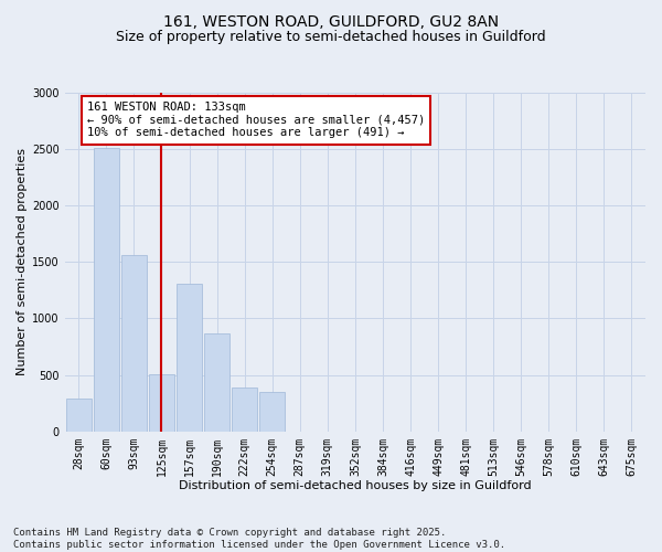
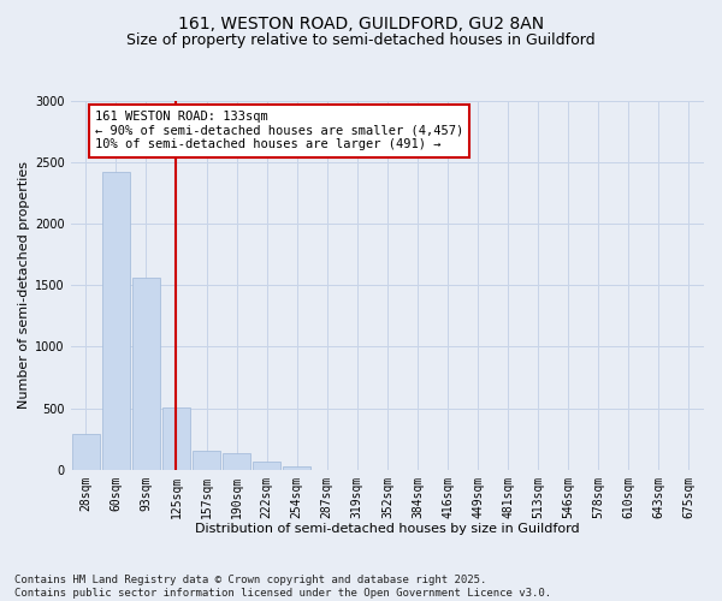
60sqm: 2510 -> 2420
157sqm: 1310 -> 160
190sqm: 870 -> 130
222sqm: 390 -> 60
254sqm: 350 -> 30
